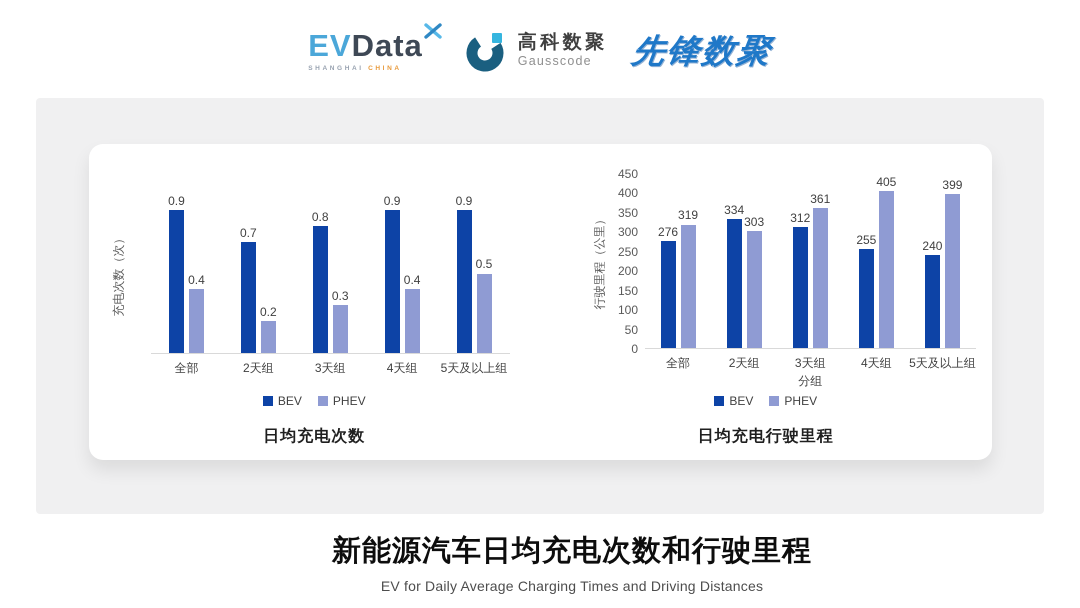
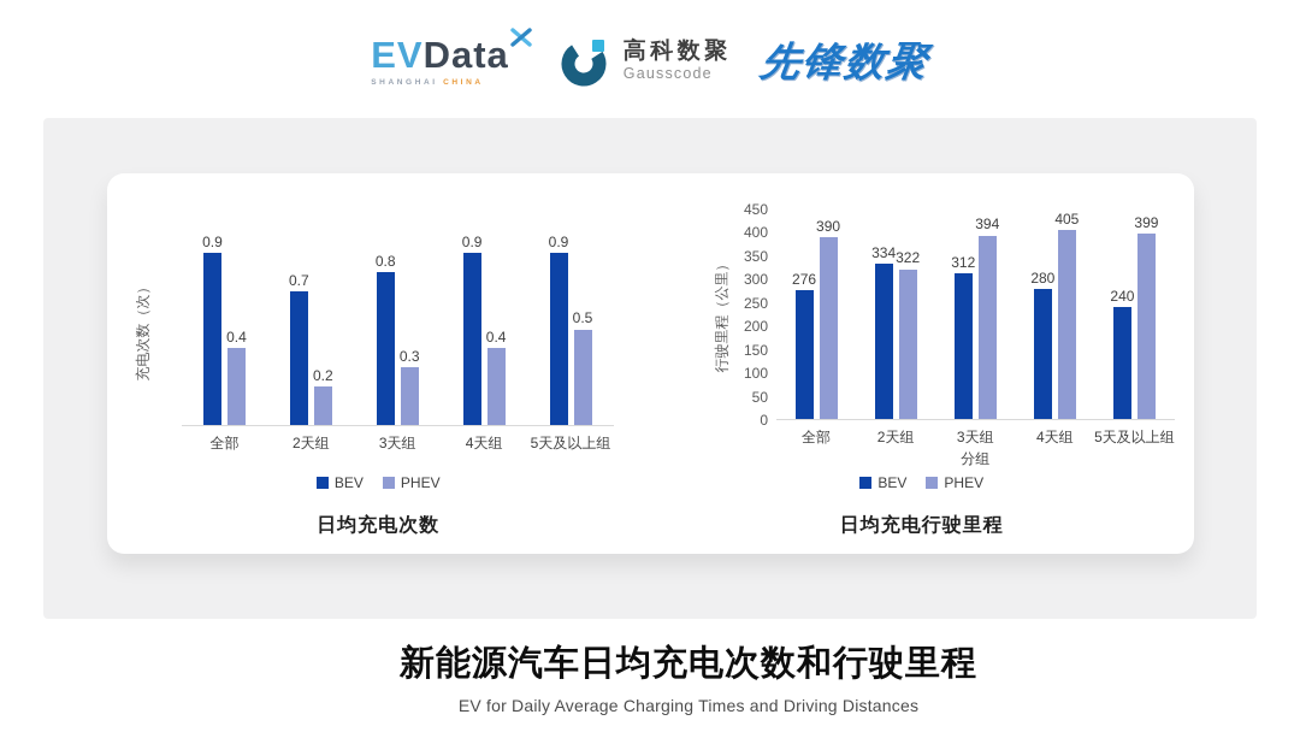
日均充电行驶里程/PHEV/全部: 319 -> 390
日均充电行驶里程/PHEV/2天组: 303 -> 322
日均充电行驶里程/PHEV/3天组: 361 -> 394
日均充电行驶里程/BEV/4天组: 255 -> 280
